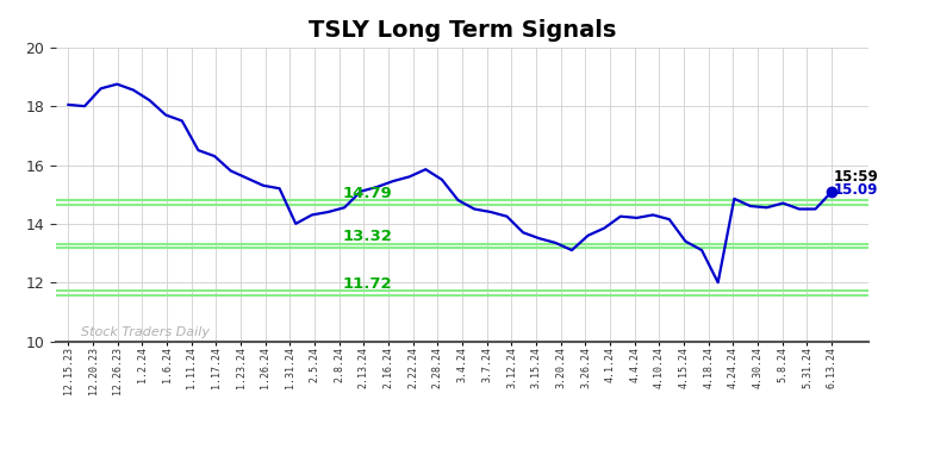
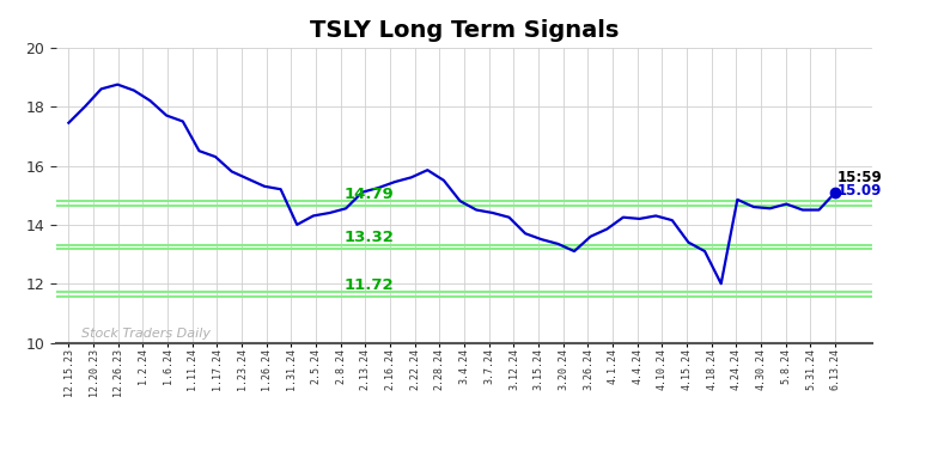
12.15.23: 18.05 -> 17.45
